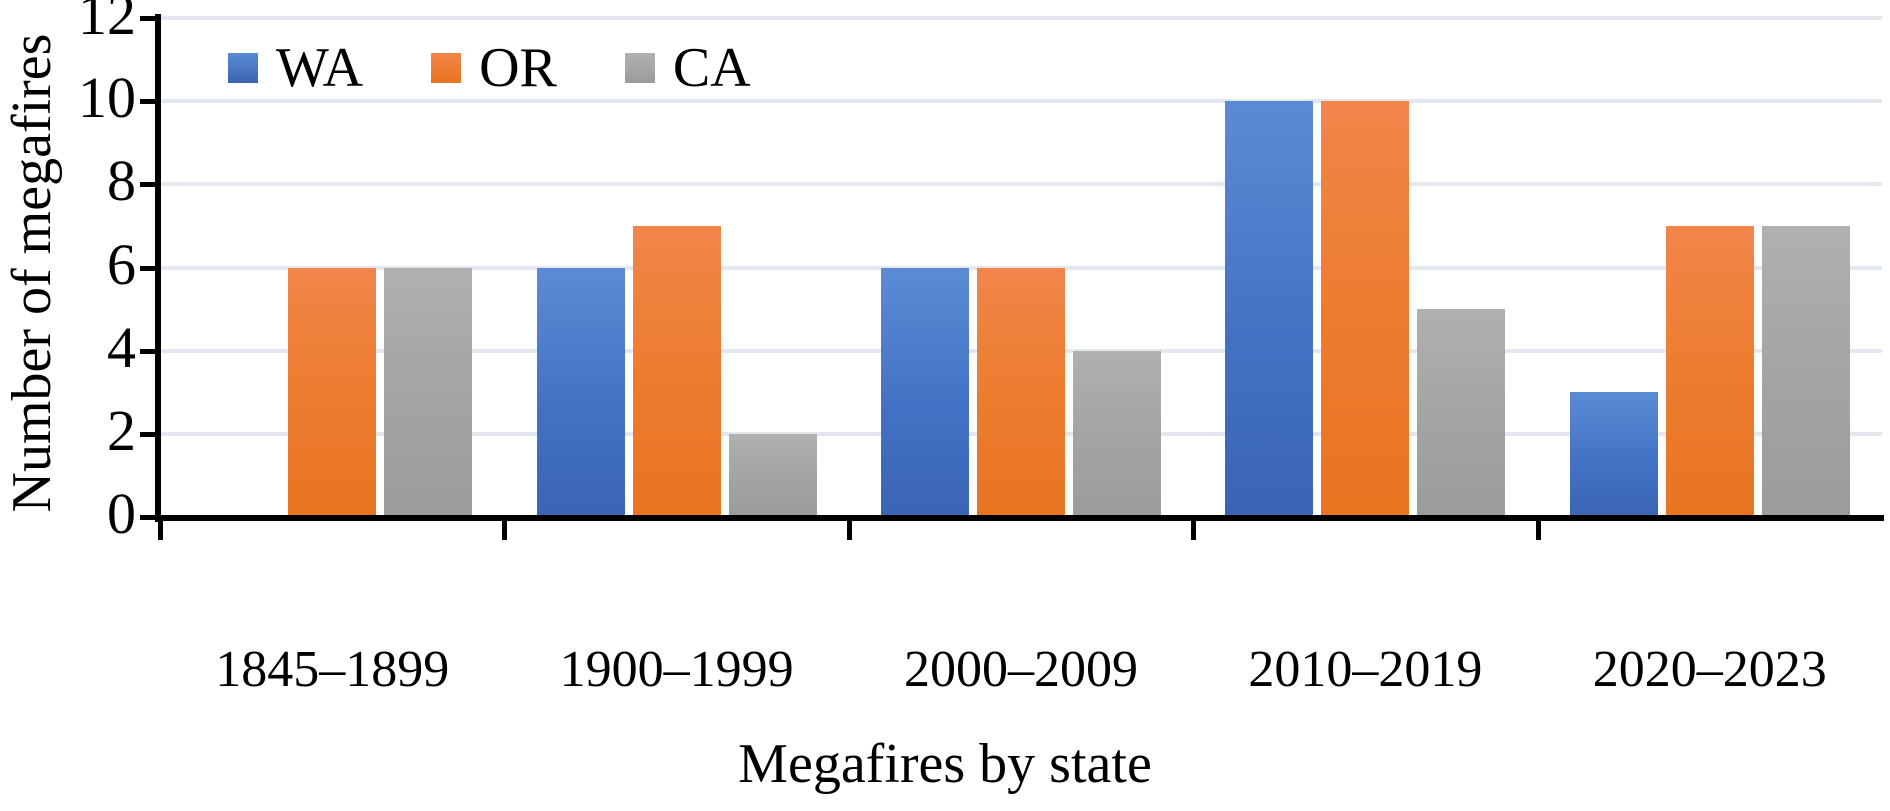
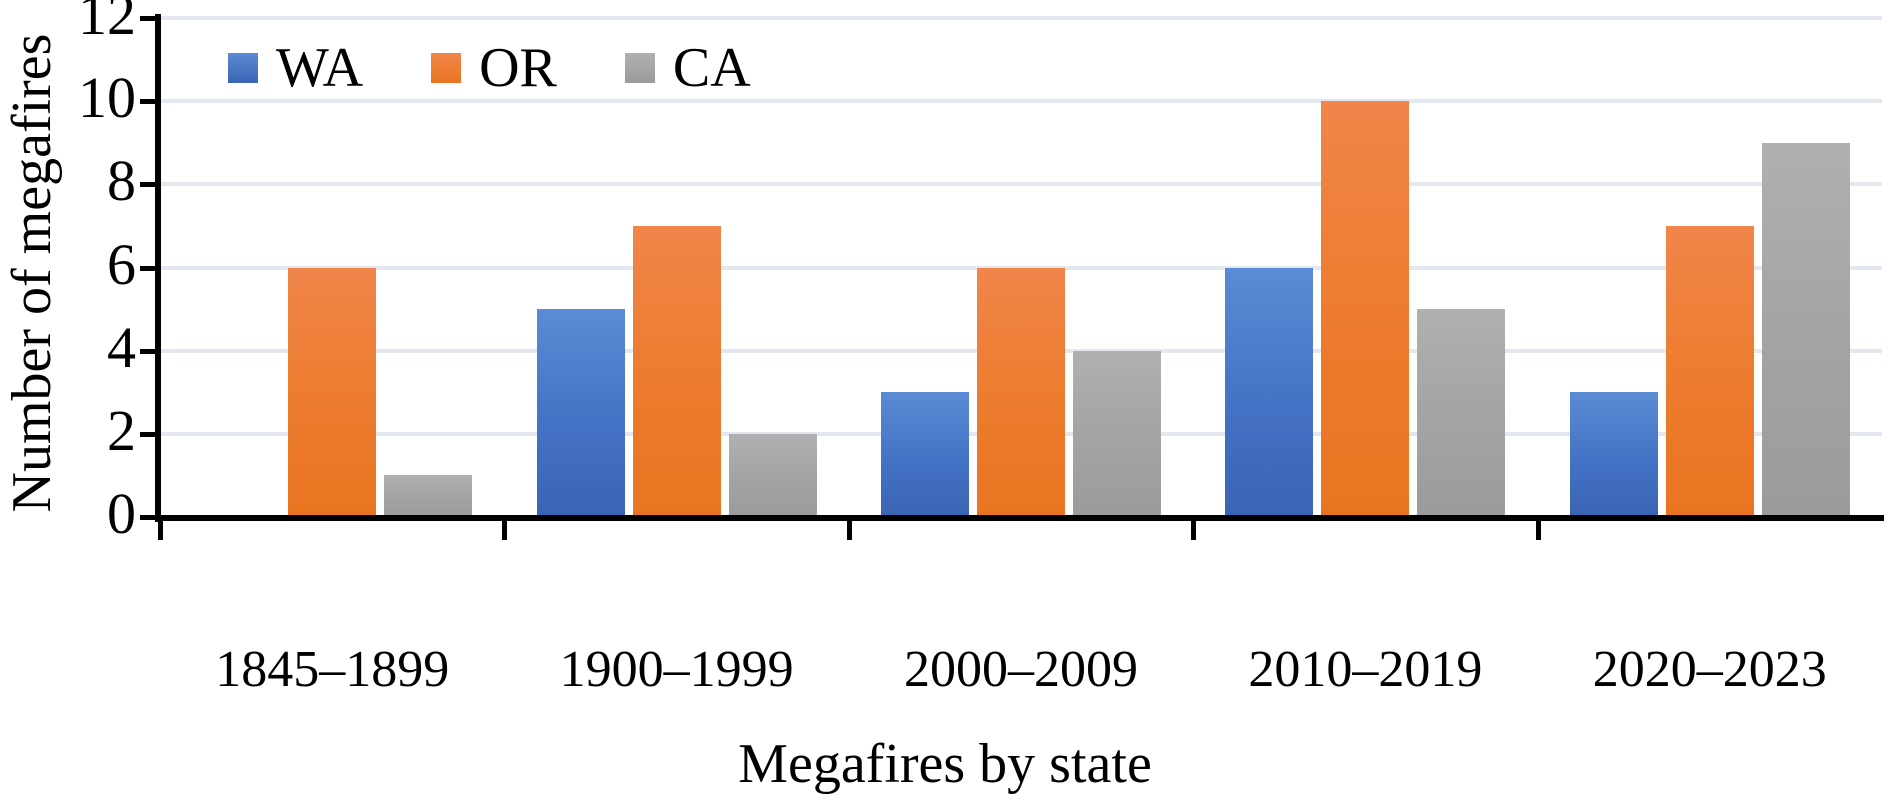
CA/1845–1899: 6 -> 1
WA/1900–1999: 6 -> 5
WA/2000–2009: 6 -> 3
WA/2010–2019: 10 -> 6
CA/2020–2023: 7 -> 9
